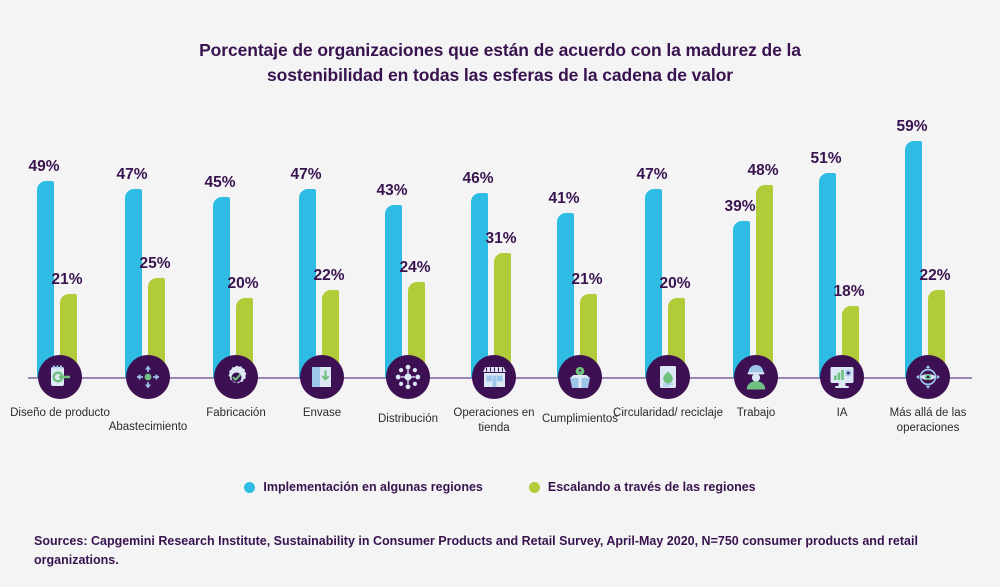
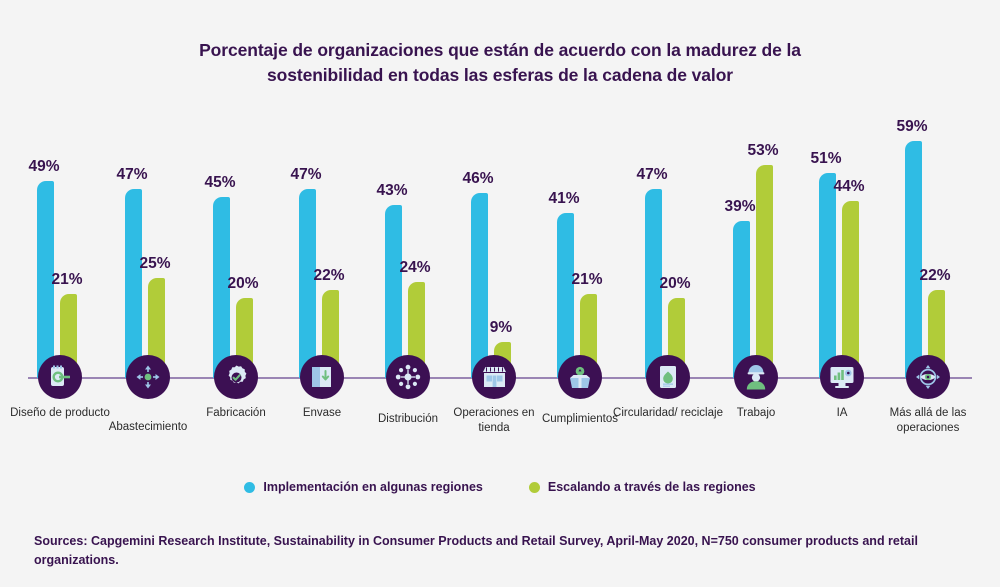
Escalando a través de las regiones/Operaciones en tienda: 31% -> 9%
Escalando a través de las regiones/Trabajo: 48% -> 53%
Escalando a través de las regiones/IA: 18% -> 44%
